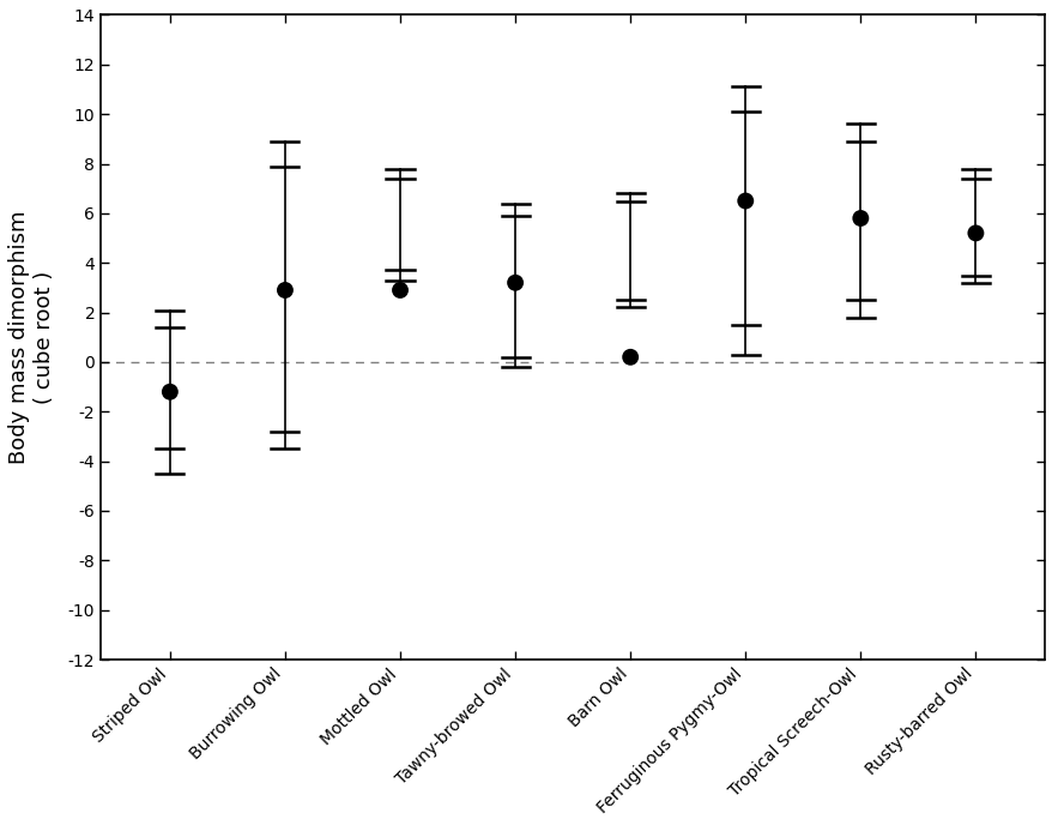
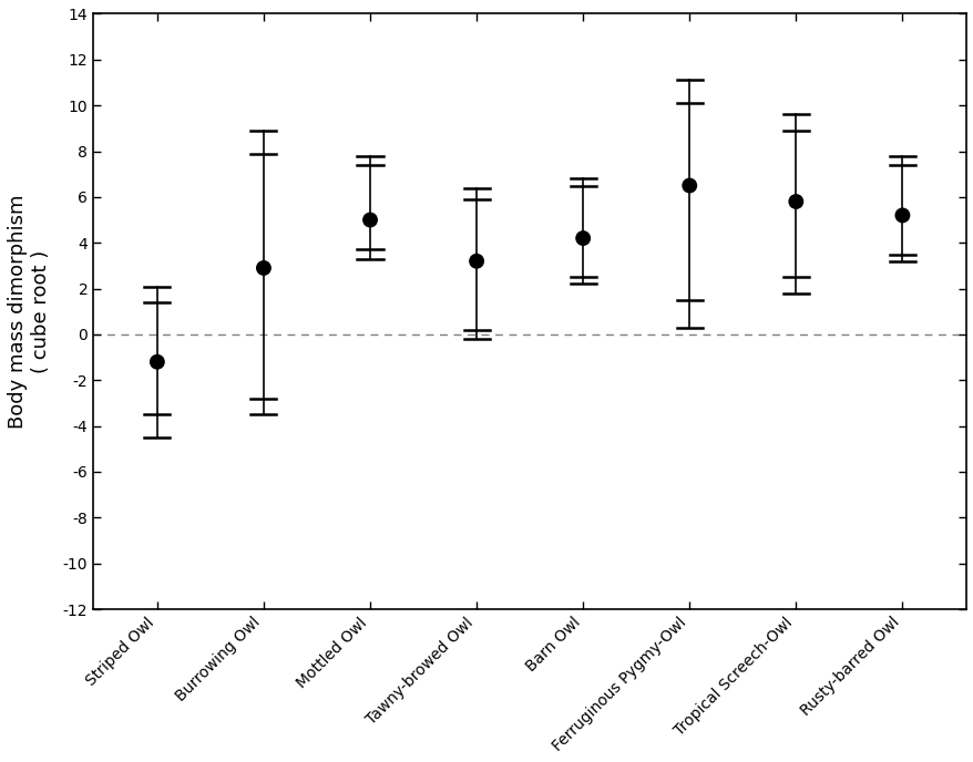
Mottled Owl: 2.9 -> 5.0
Barn Owl: 0.2 -> 4.2
